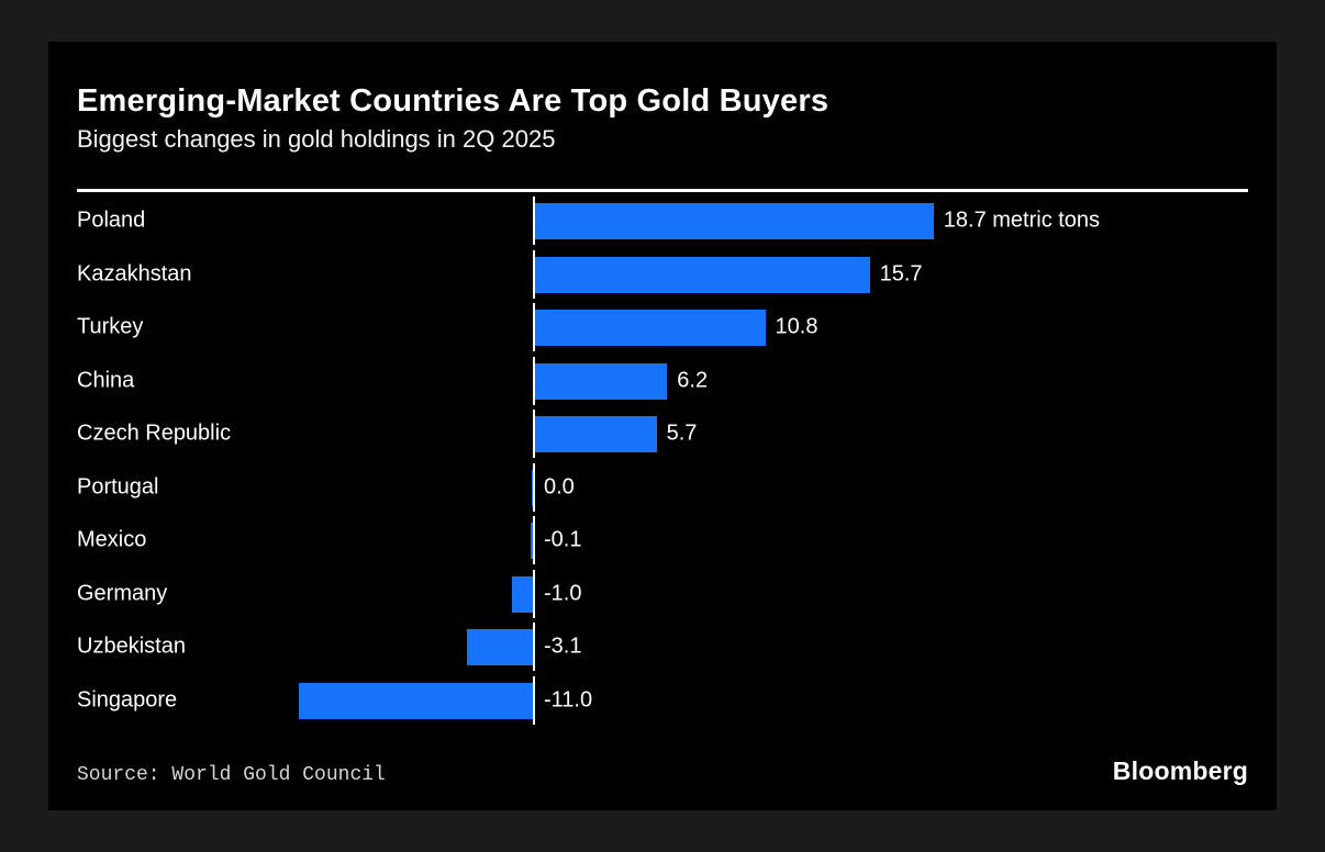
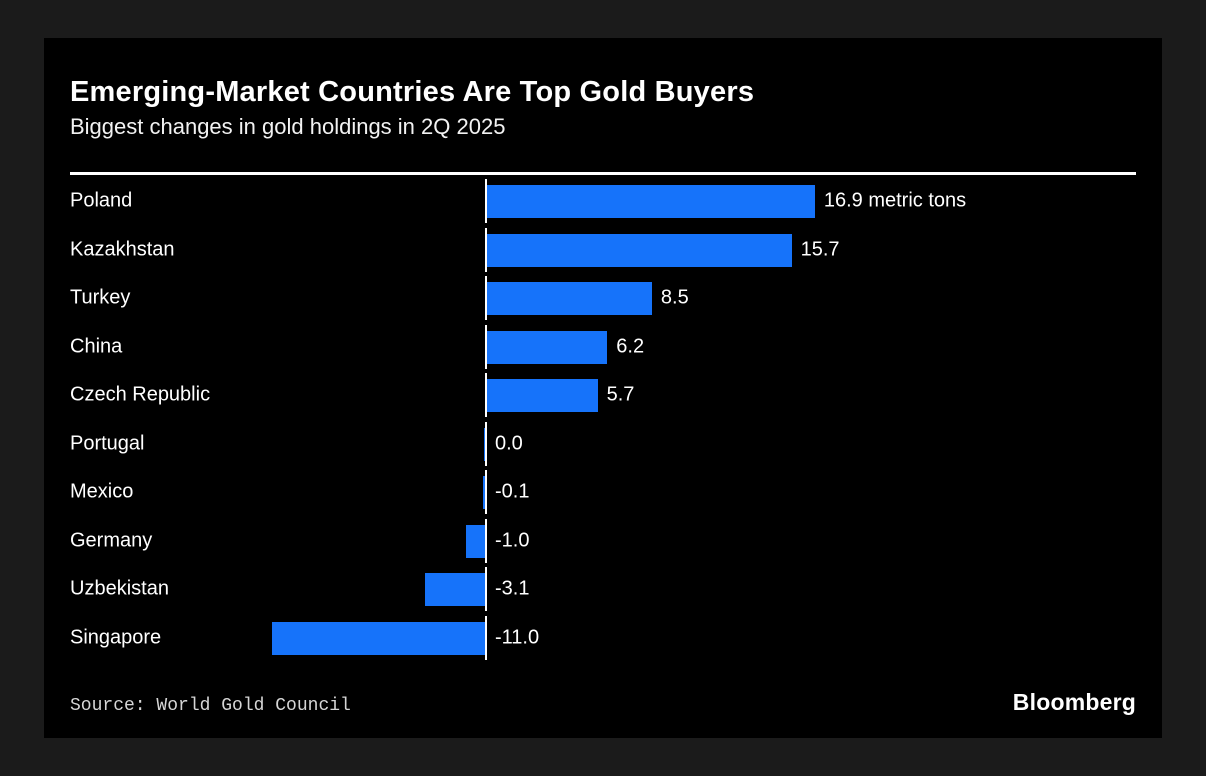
Poland: 18.7 -> 16.9
Turkey: 10.8 -> 8.5
